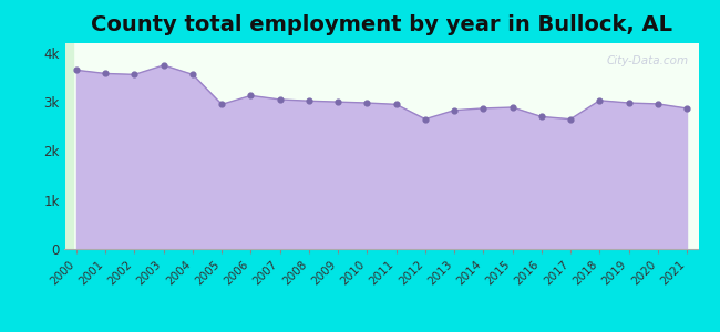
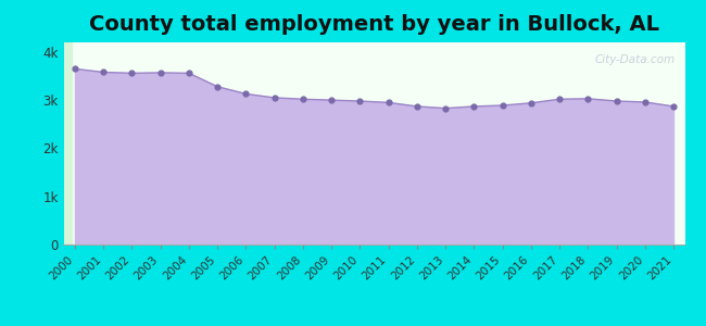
2003: 3.75k -> 3.57k
2005: 2.95k -> 3.28k
2012: 2.65k -> 2.87k
2016: 2.70k -> 2.94k
2017: 2.65k -> 3.02k
